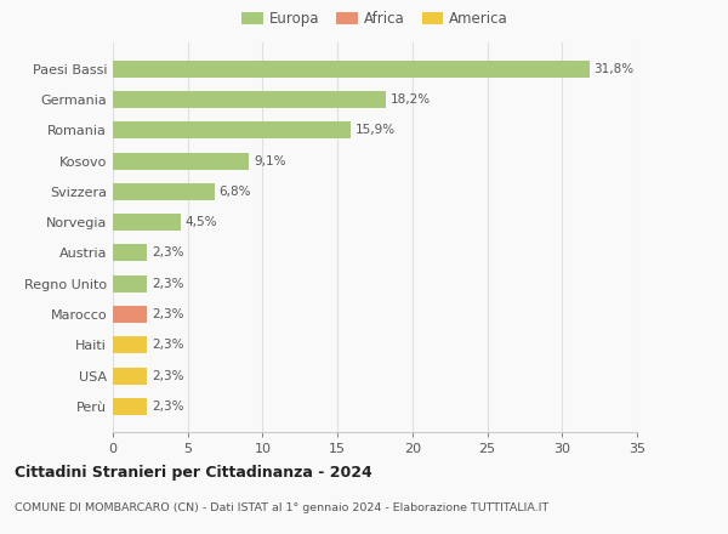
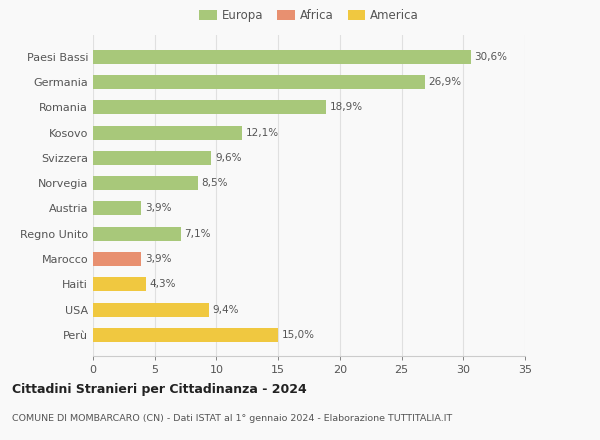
Paesi Bassi: 31,8% -> 30,6%
Germania: 18,2% -> 26,9%
Romania: 15,9% -> 18,9%
Kosovo: 9,1% -> 12,1%
Svizzera: 6,8% -> 9,6%
Norvegia: 4,5% -> 8,5%
Austria: 2,3% -> 3,9%
Regno Unito: 2,3% -> 7,1%
Marocco: 2,3% -> 3,9%
Haiti: 2,3% -> 4,3%
USA: 2,3% -> 9,4%
Perù: 2,3% -> 15,0%
